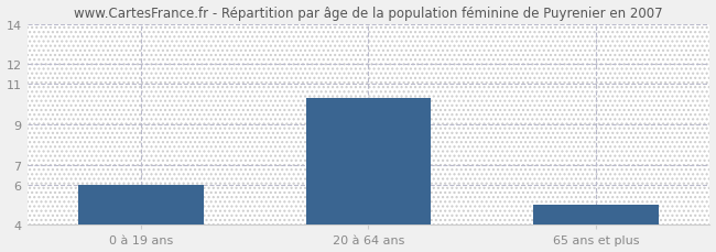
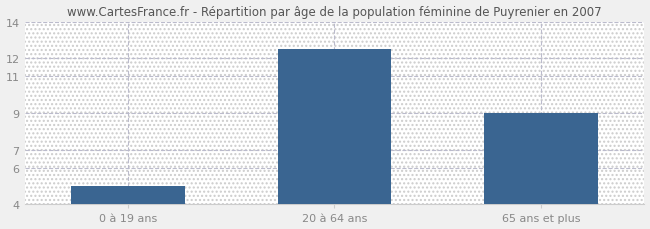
0 à 19 ans: 6.0 -> 5.0
20 à 64 ans: 10.3 -> 12.5
65 ans et plus: 5.0 -> 9.0
